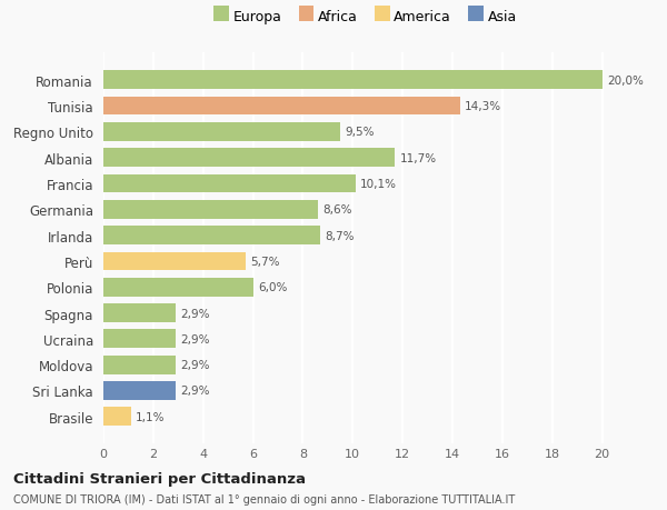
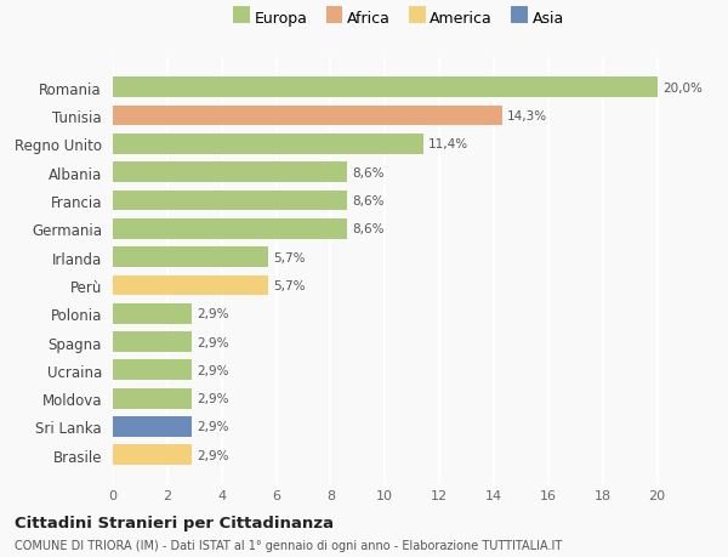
Regno Unito: 9,5% -> 11,4%
Albania: 11,7% -> 8,6%
Francia: 10,1% -> 8,6%
Irlanda: 8,7% -> 5,7%
Polonia: 6,0% -> 2,9%
Brasile: 1,1% -> 2,9%
